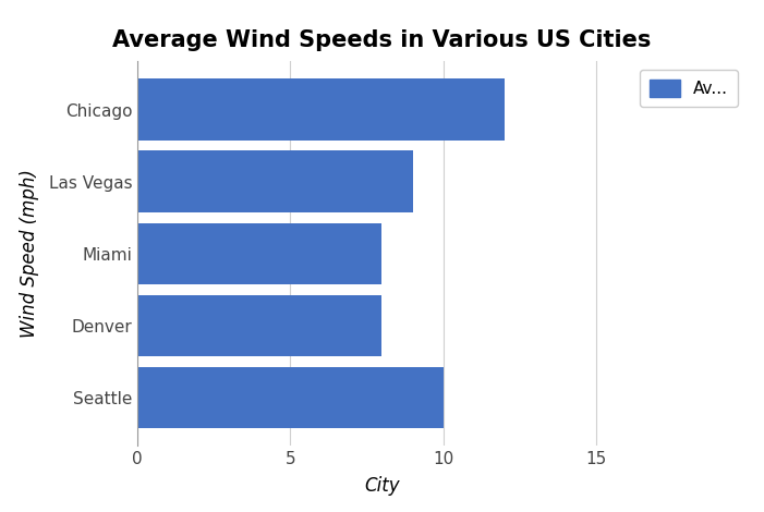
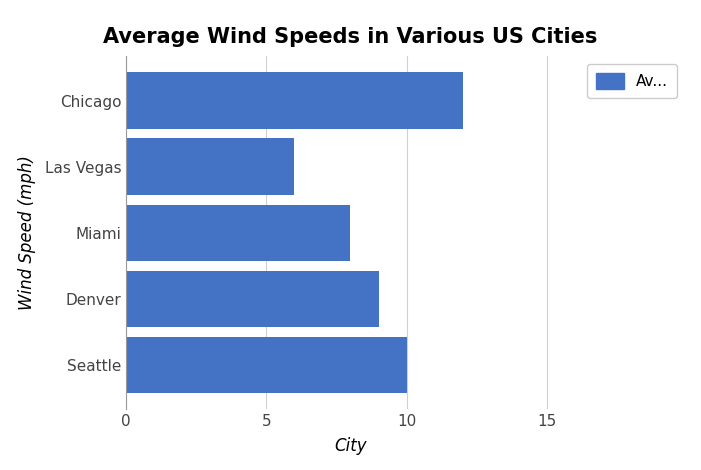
Las Vegas: 9 -> 6
Denver: 8 -> 9
